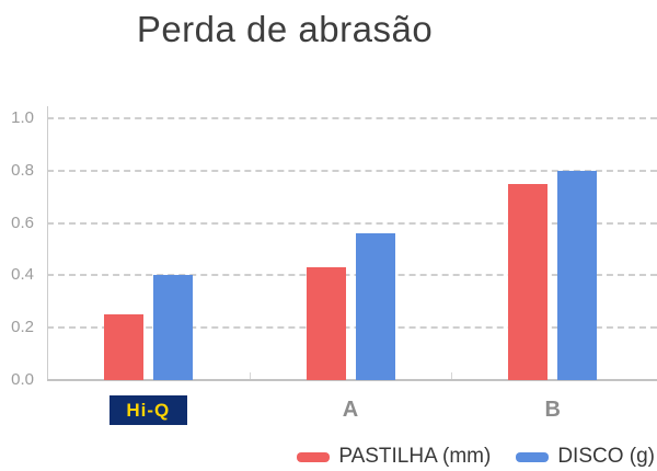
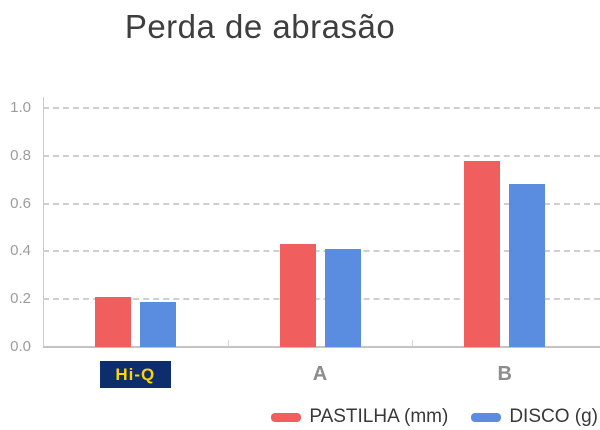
PASTILHA (mm)/Hi-Q: 0.25 -> 0.21
DISCO (g)/Hi-Q: 0.40 -> 0.19
DISCO (g)/A: 0.56 -> 0.41
PASTILHA (mm)/B: 0.75 -> 0.78
DISCO (g)/B: 0.80 -> 0.68
